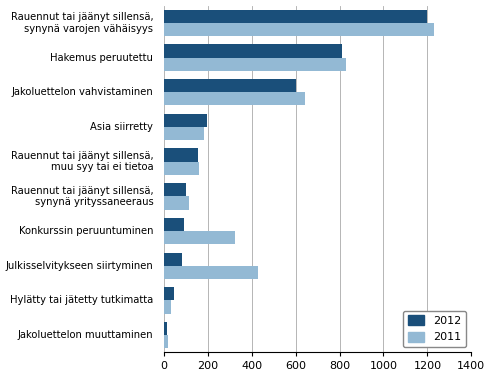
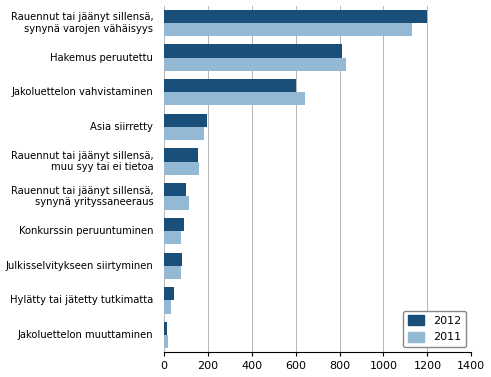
2011/Rauennut tai jäänyt sillensä, synynä varojen vähäisyys: 1230 -> 1130
2011/Konkurssin peruuntuminen: 325 -> 80
2011/Julkisselvitykseen siirtyminen: 430 -> 80
